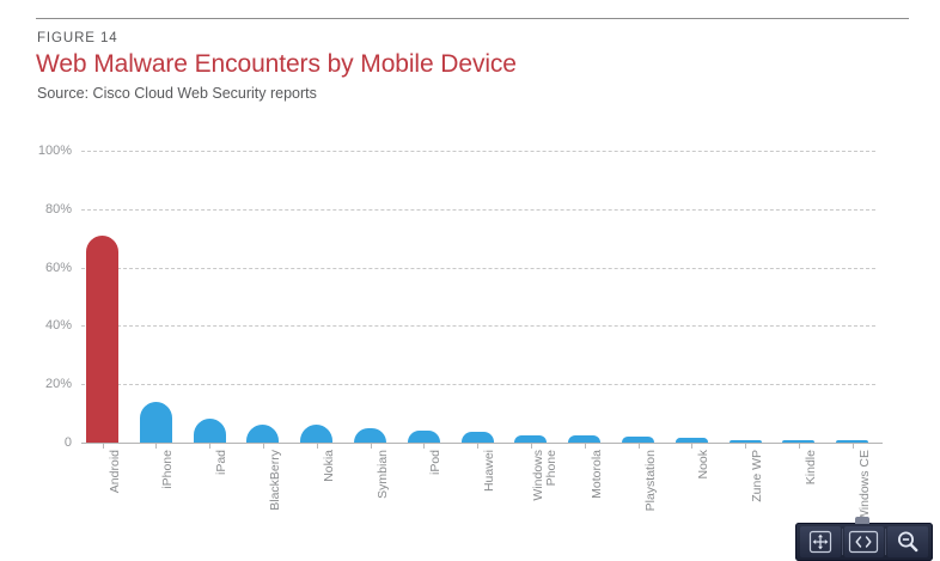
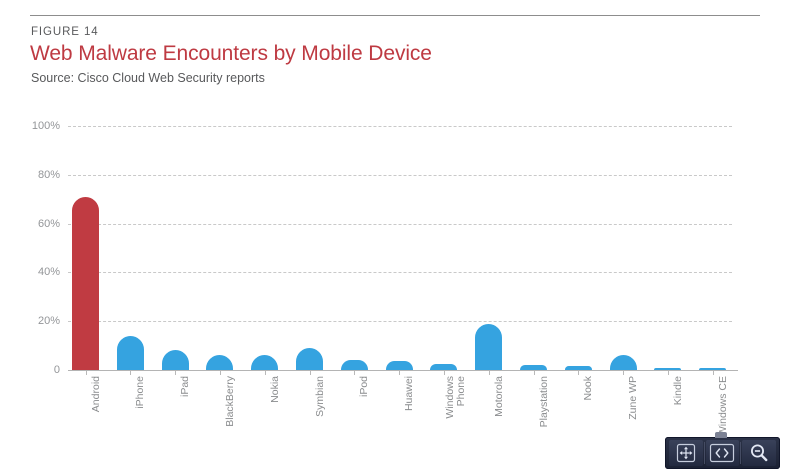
Symbian: 5% -> 9%
Motorola: 2% -> 19%
Zune WP: 1% -> 6%
